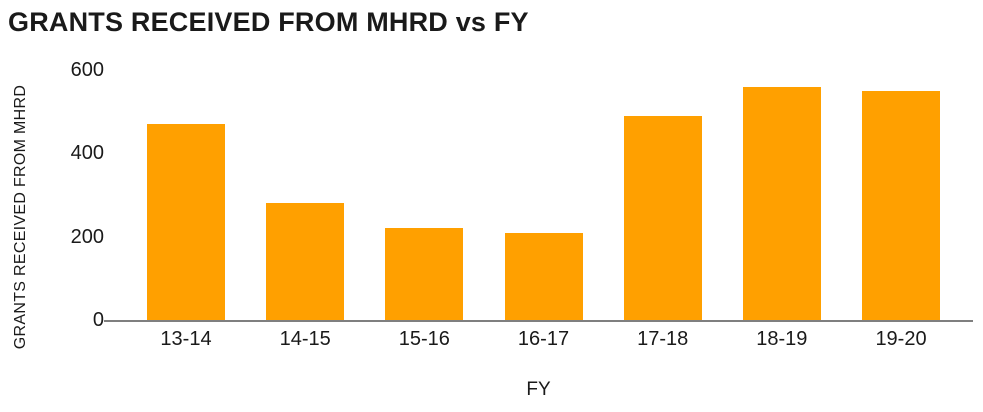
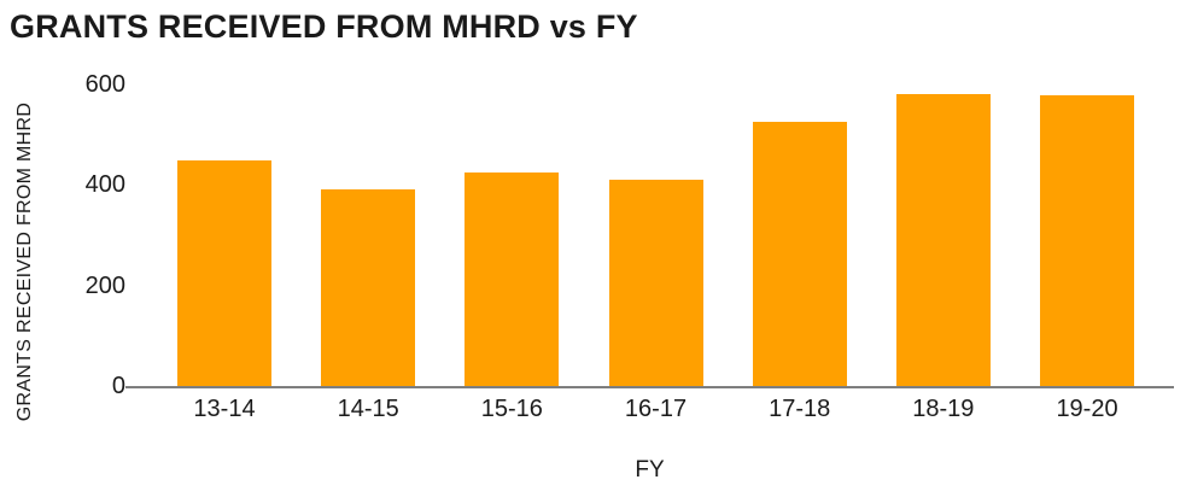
13-14: 470 -> 450
14-15: 280 -> 390
15-16: 220 -> 420
16-17: 210 -> 410
17-18: 490 -> 520
18-19: 560 -> 580
19-20: 550 -> 580
